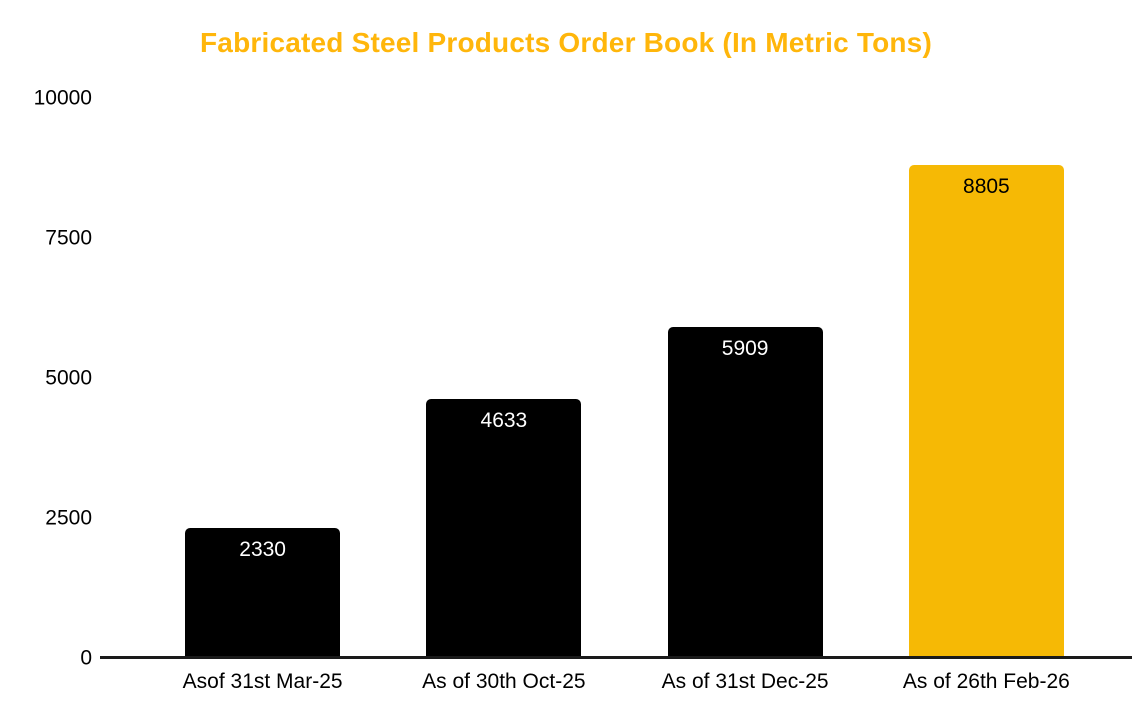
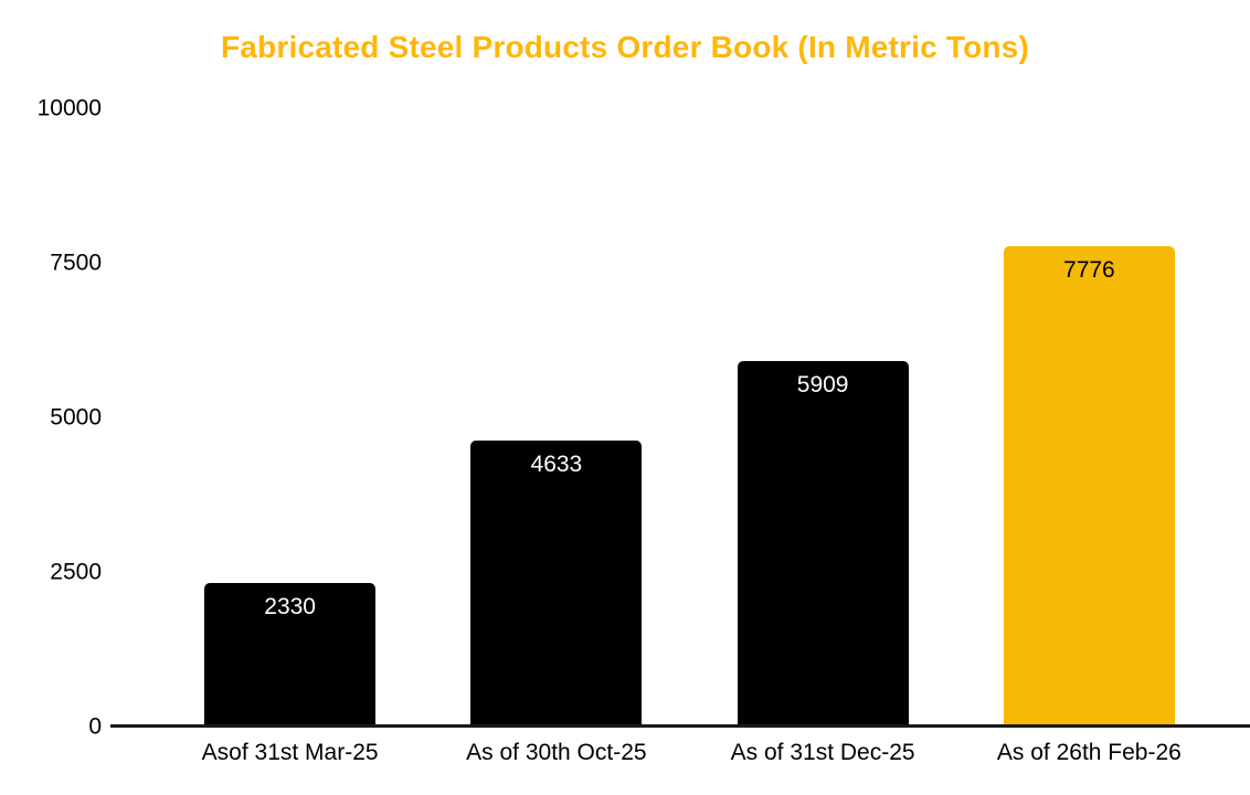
As of 26th Feb-26: 8805 -> 7776
